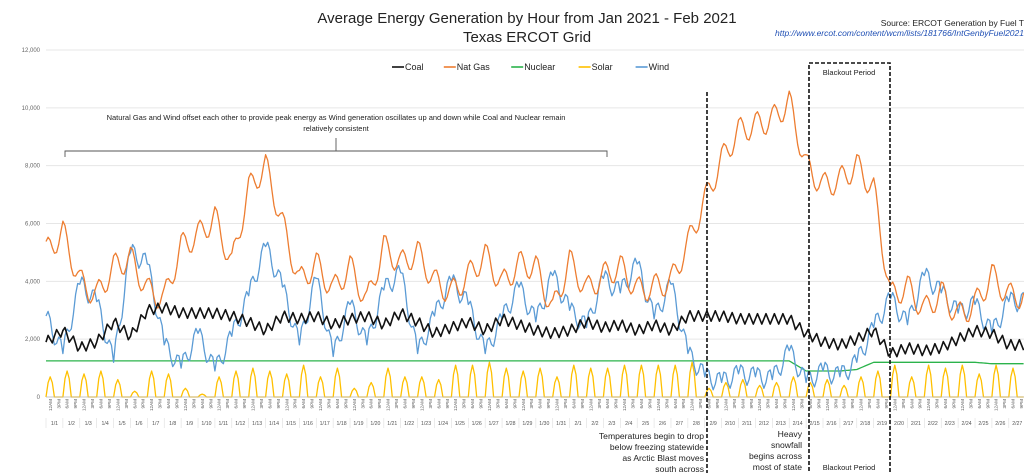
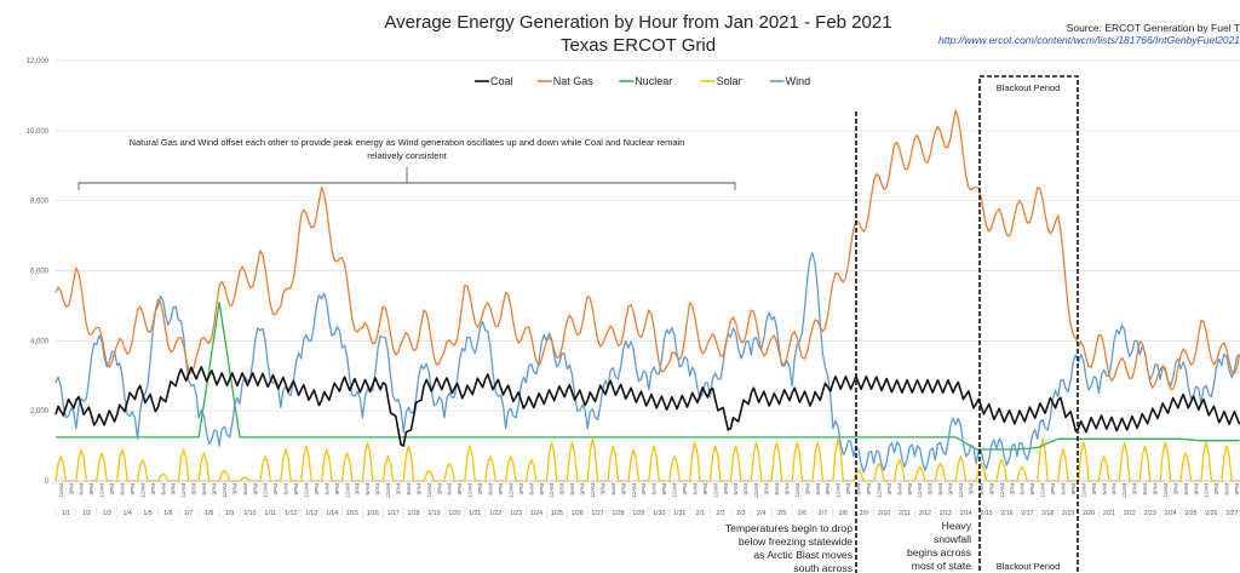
Nuclear/1/9: 1200 -> 5100
Wind/1/11: 900 -> 4300
Coal/1/18: 2500 -> 1000
Coal/2/3: 2400 -> 1500
Wind/2/7: 3900 -> 6500
Solar/2/18: 700 -> 1200
